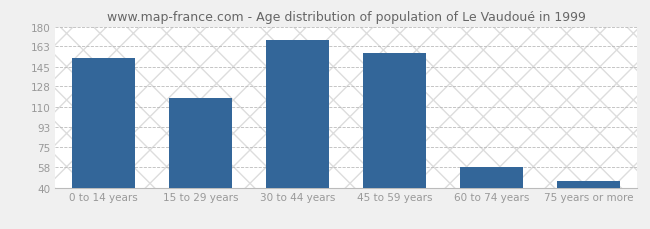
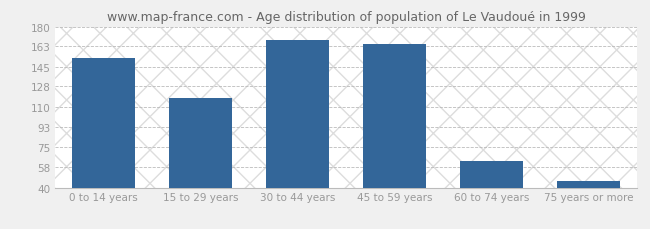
45 to 59 years: 157 -> 165
60 to 74 years: 58 -> 63
